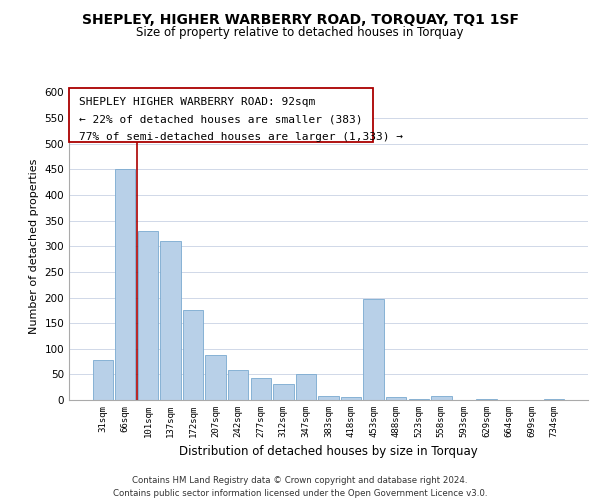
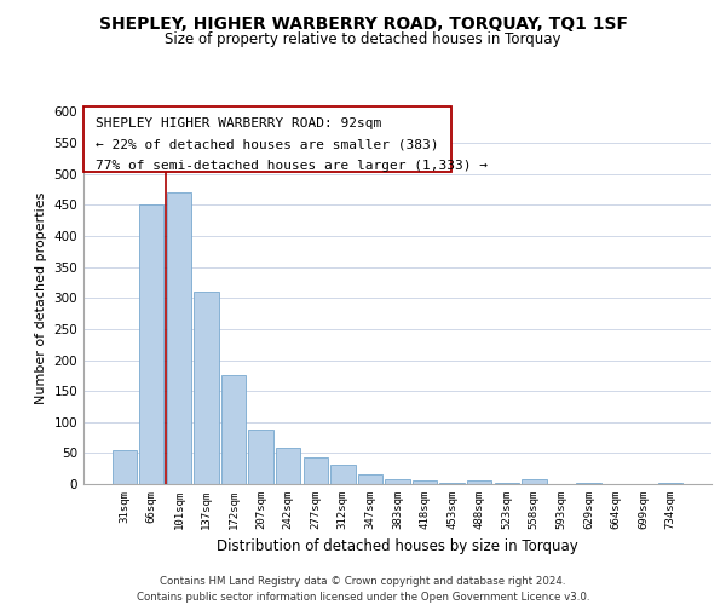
31sqm: 78 -> 55
101sqm: 330 -> 470
347sqm: 50 -> 15
453sqm: 198 -> 1
